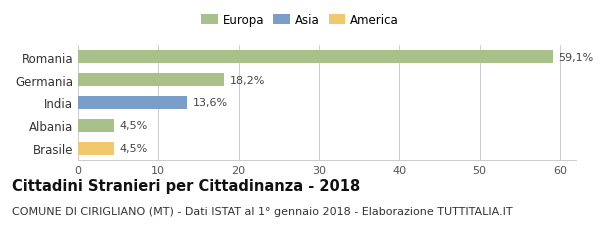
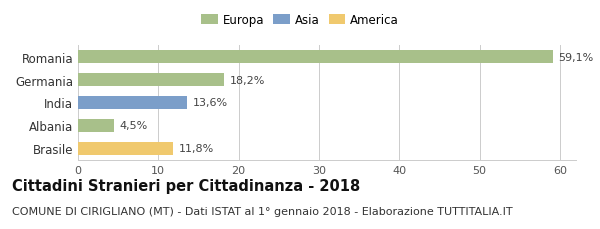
Brasile: 4,5% -> 11,8%
